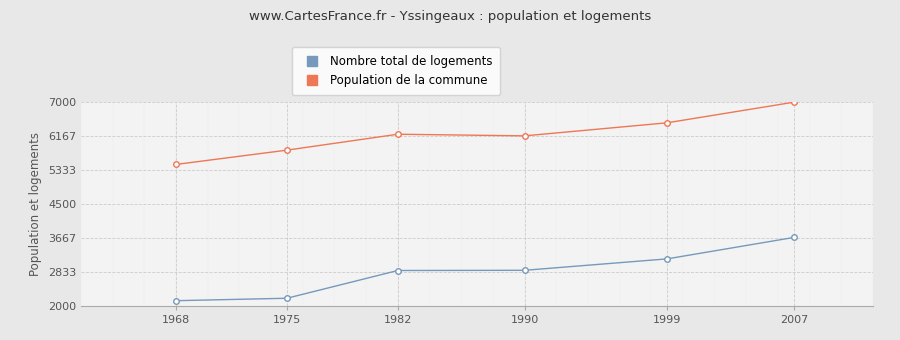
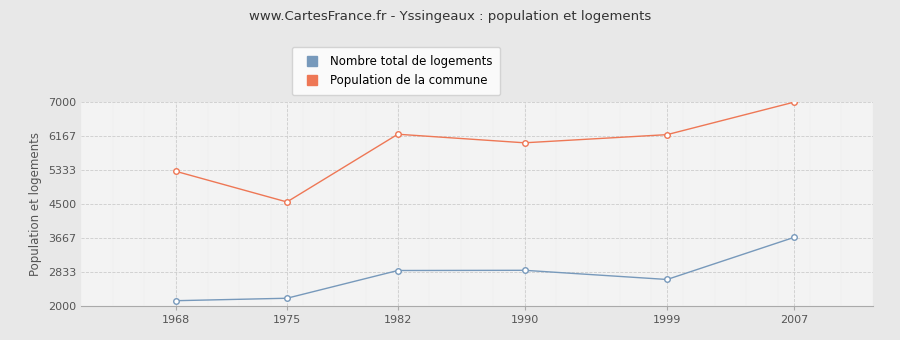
Population de la commune/1968: 5470 -> 5300
Population de la commune/1975: 5820 -> 4550
Population de la commune/1990: 6170 -> 6000
Nombre total de logements/1999: 3160 -> 2650
Population de la commune/1999: 6490 -> 6200
